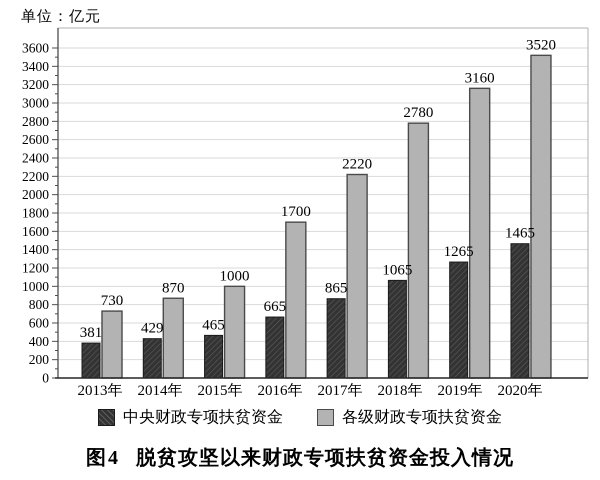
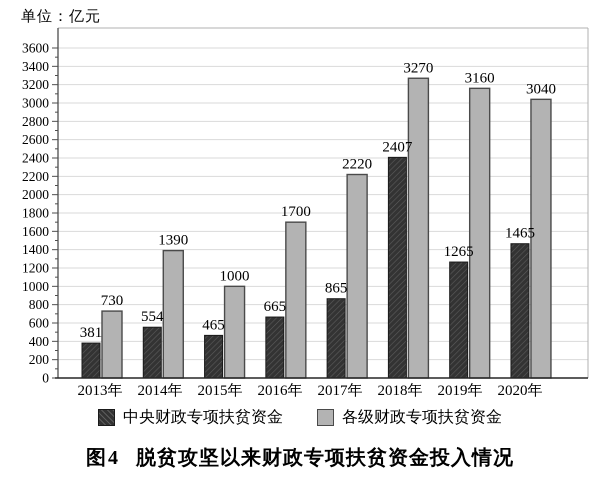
中央财政专项扶贫资金/2014年: 429 -> 554
各级财政专项扶贫资金/2014年: 870 -> 1390
中央财政专项扶贫资金/2018年: 1065 -> 2407
各级财政专项扶贫资金/2018年: 2780 -> 3270
各级财政专项扶贫资金/2020年: 3520 -> 3040
